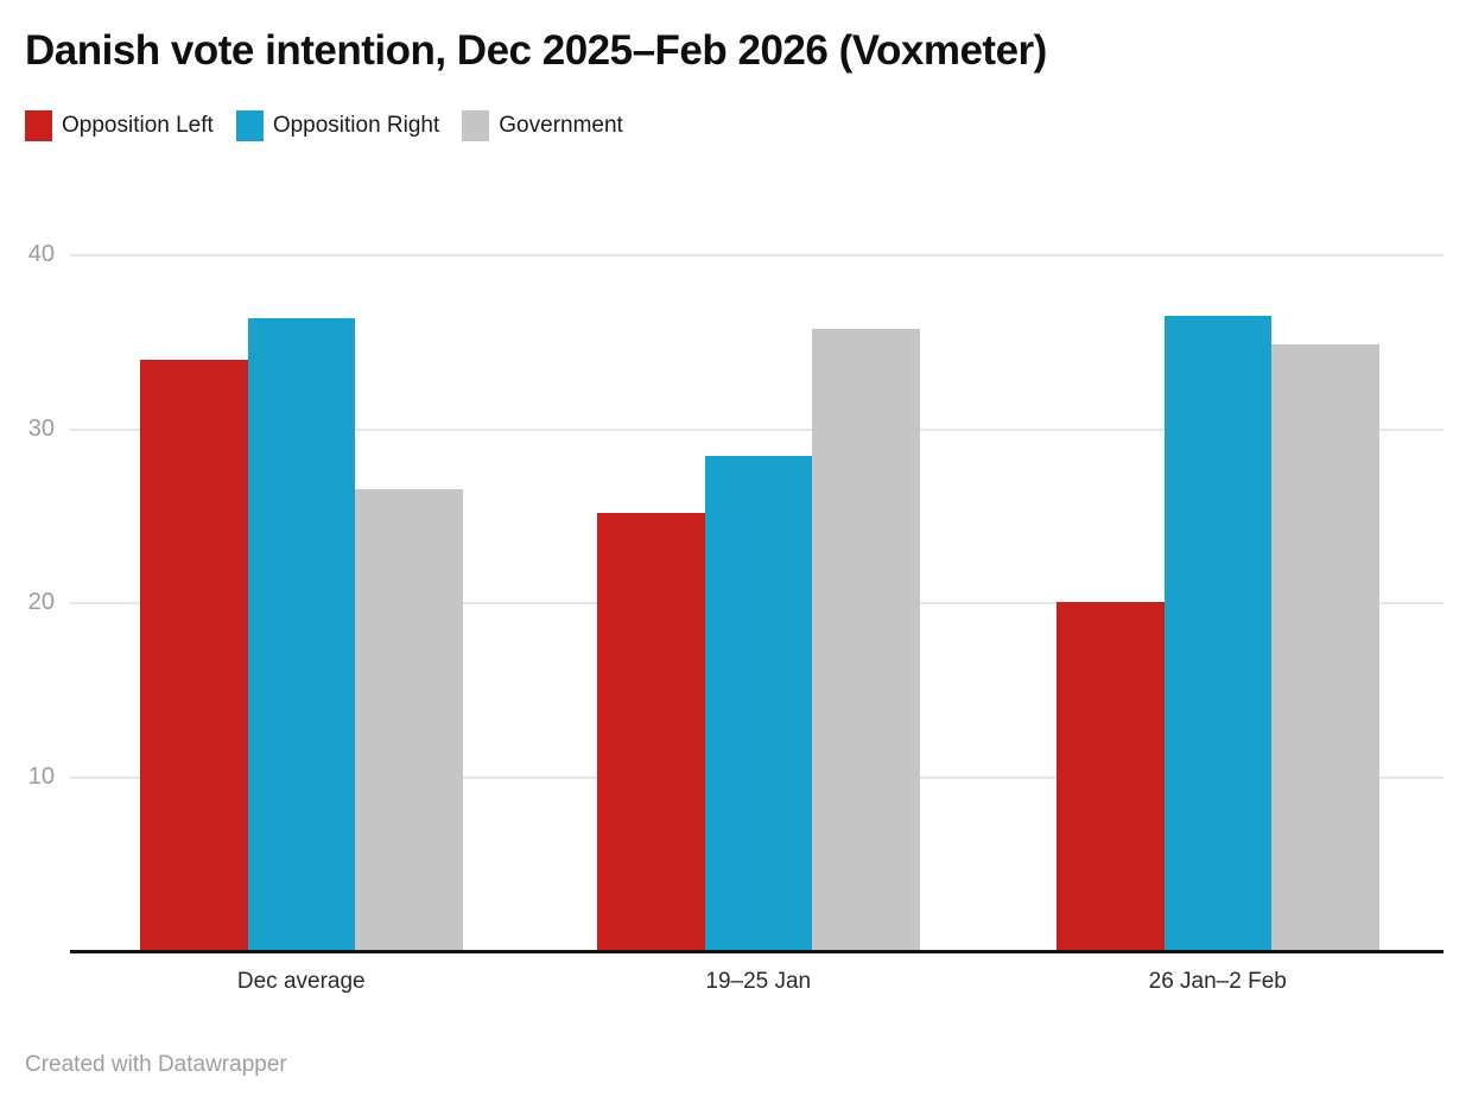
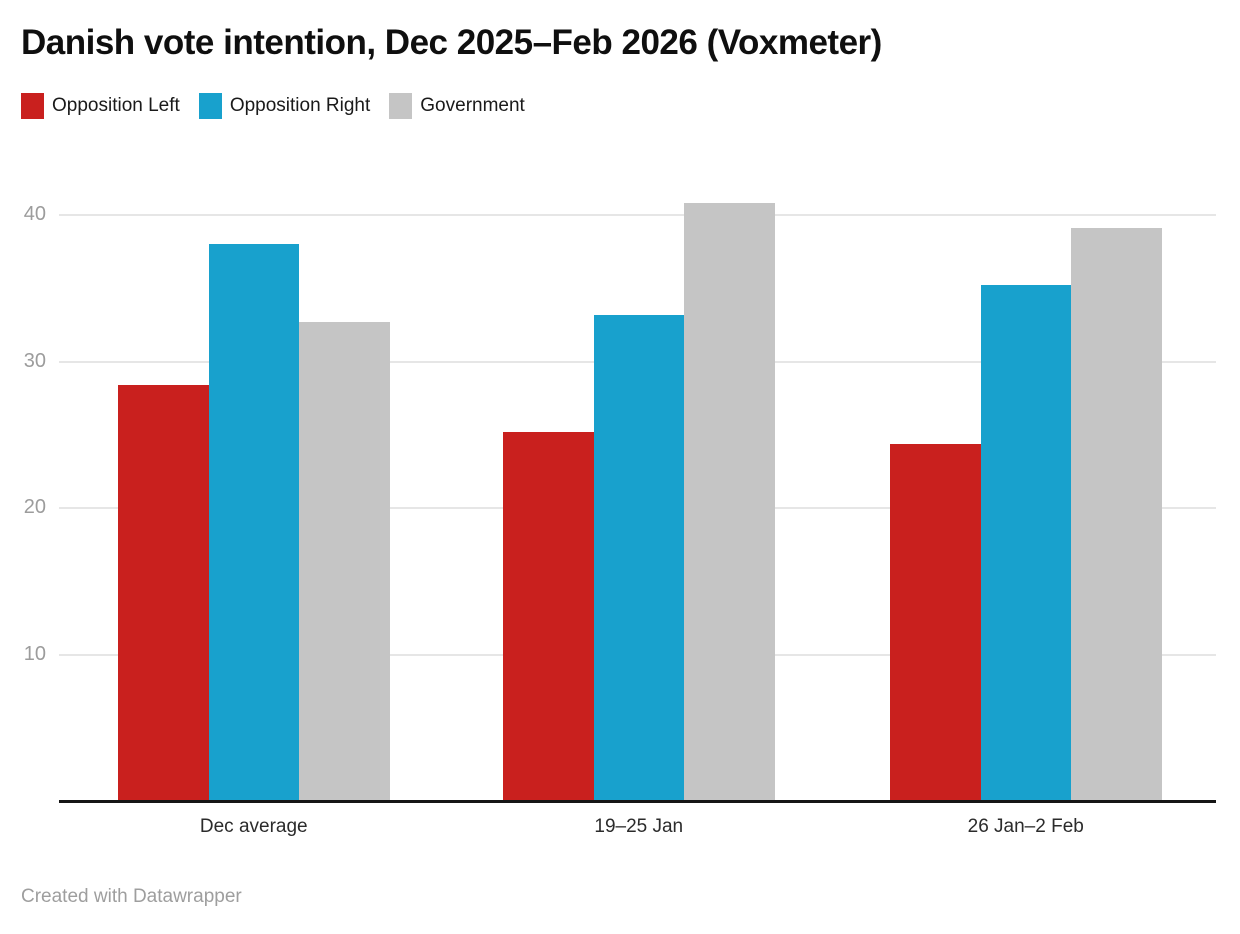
Opposition Left/Dec average: 34.0 -> 28.4
Opposition Right/Dec average: 36.4 -> 38.0
Government/Dec average: 26.6 -> 32.7
Opposition Right/19–25 Jan: 28.5 -> 33.2
Government/19–25 Jan: 35.8 -> 40.8
Opposition Left/26 Jan–2 Feb: 20.1 -> 24.4
Opposition Right/26 Jan–2 Feb: 36.5 -> 35.2
Government/26 Jan–2 Feb: 34.9 -> 39.1
